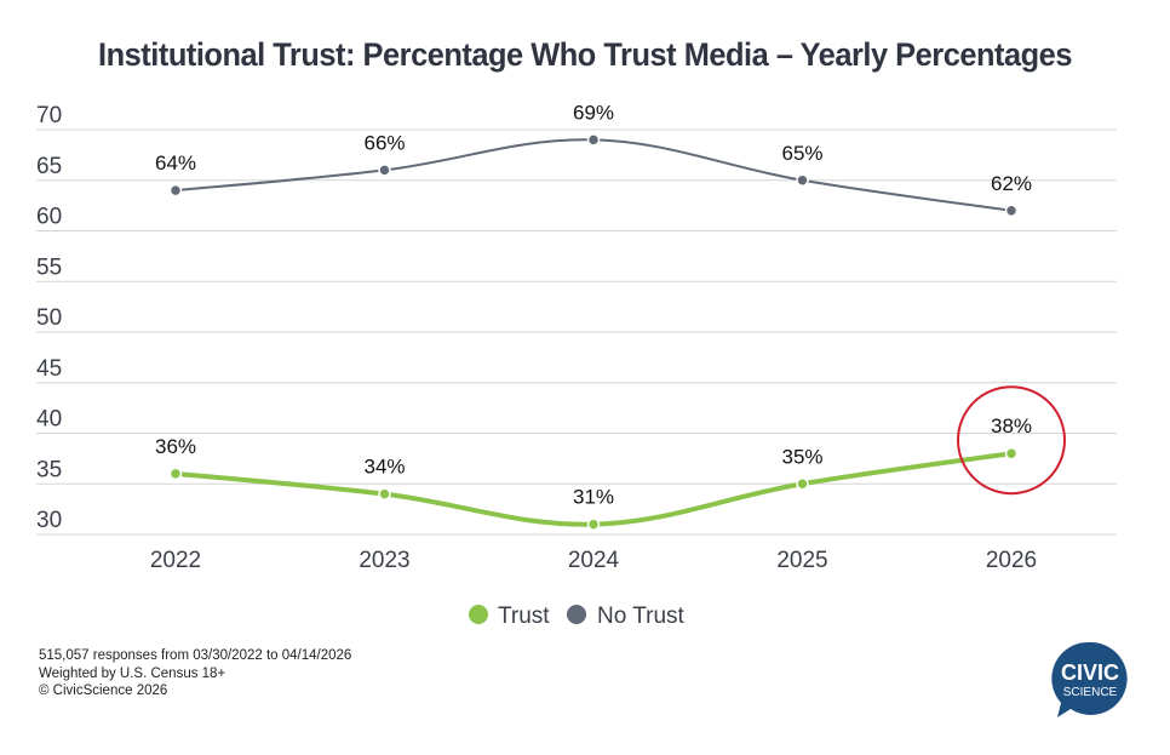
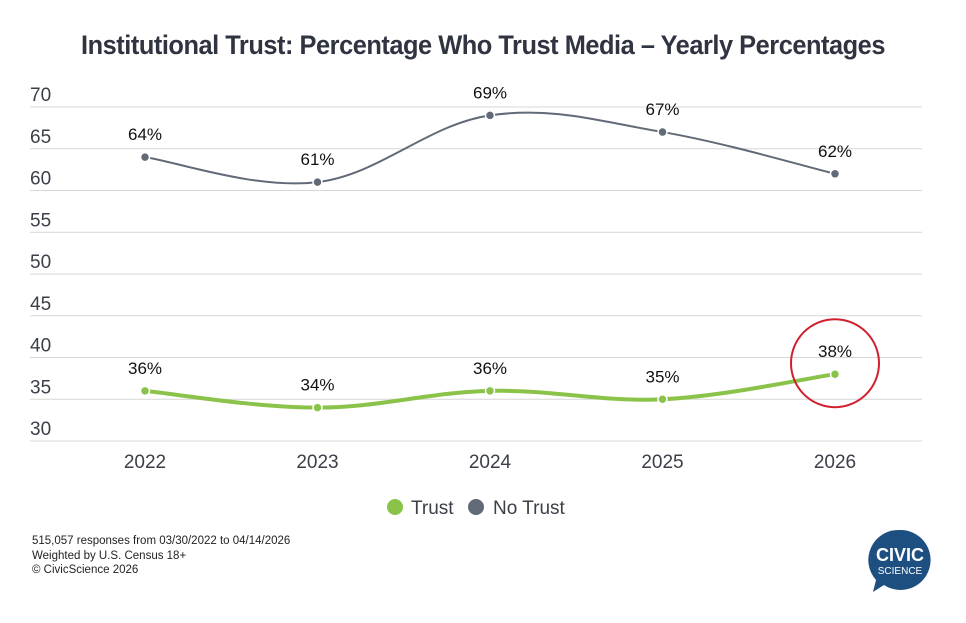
No Trust/2023: 66% -> 61%
Trust/2024: 31% -> 36%
No Trust/2025: 65% -> 67%
